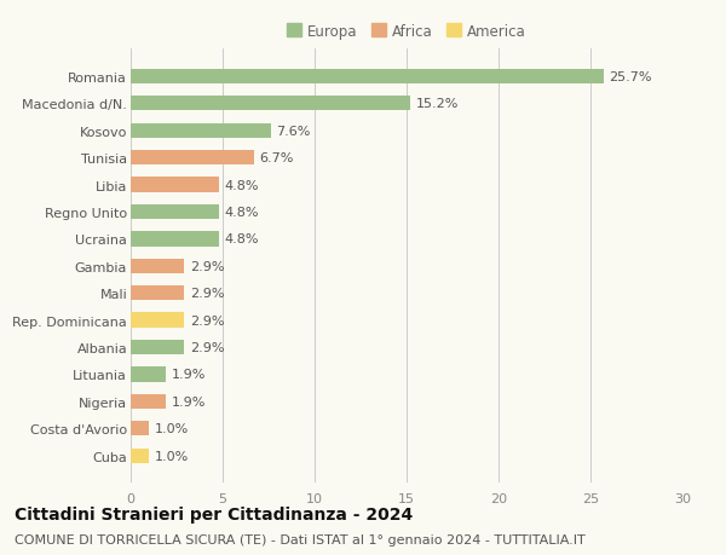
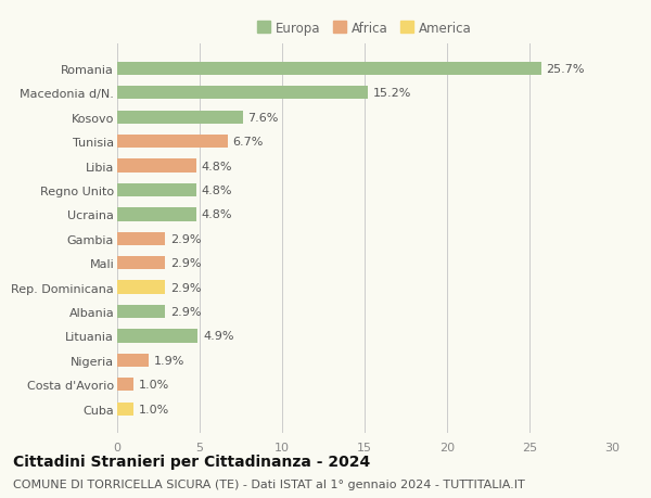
Lituania: 1.9% -> 4.9%
